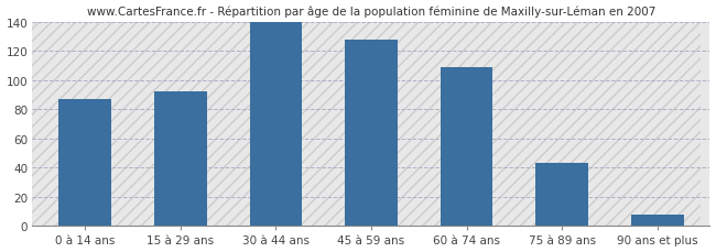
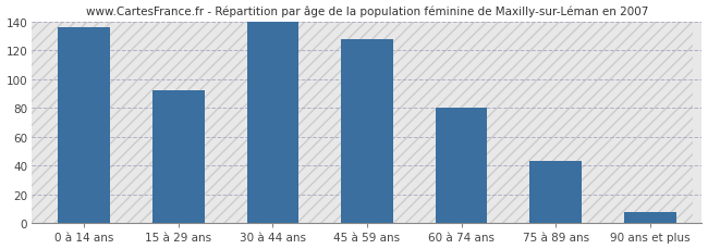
0 à 14 ans: 87 -> 136
60 à 74 ans: 109 -> 80
